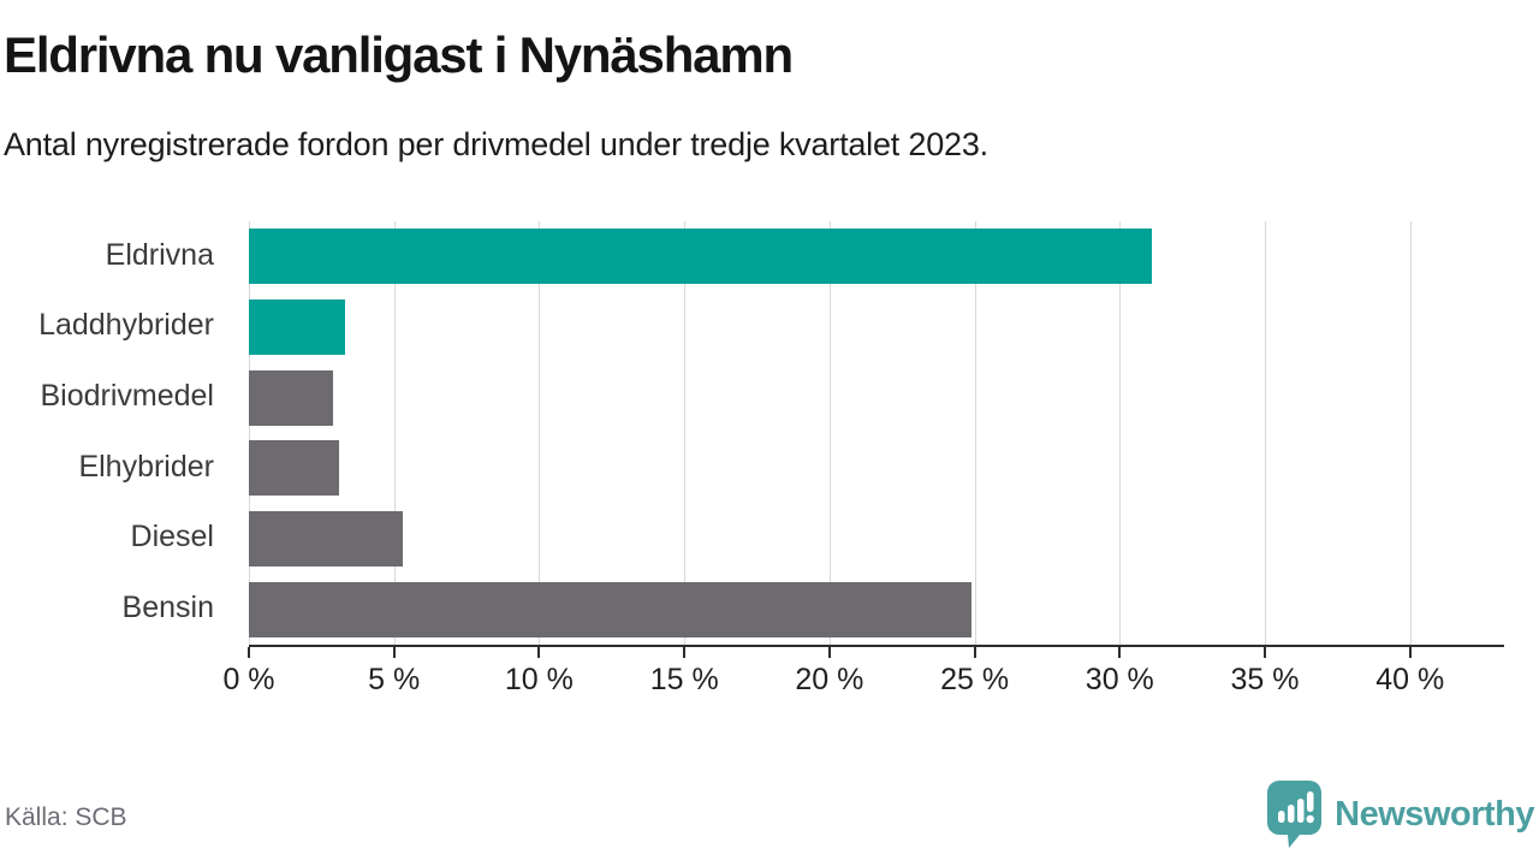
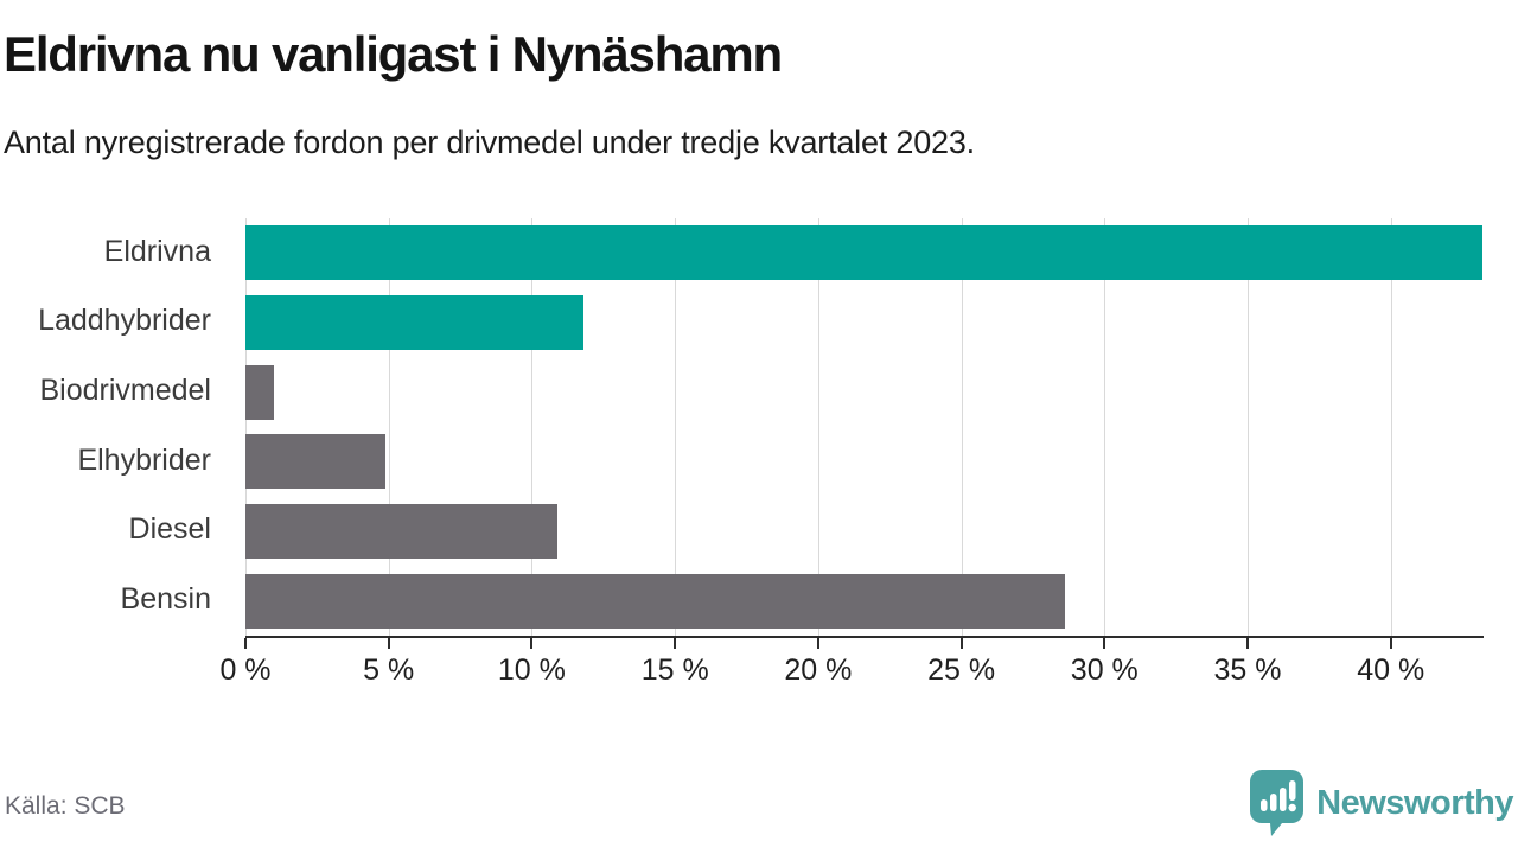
Eldrivna: 31.1% -> 43.2%
Laddhybrider: 3.3% -> 11.8%
Biodrivmedel: 2.9% -> 1.0%
Elhybrider: 3.1% -> 4.9%
Diesel: 5.3% -> 10.9%
Bensin: 24.9% -> 28.6%
